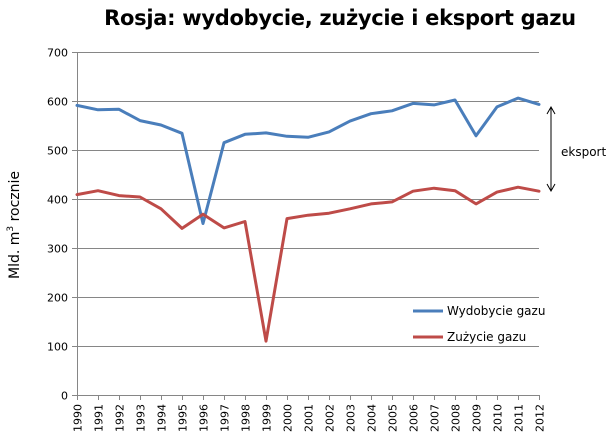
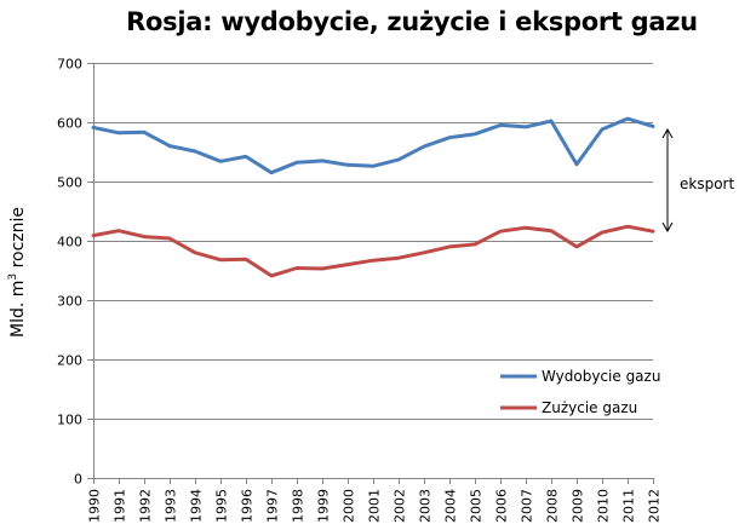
Zużycie gazu/1995: 340 -> 370
Wydobycie gazu/1996: 350 -> 540
Zużycie gazu/1999: 110 -> 350
